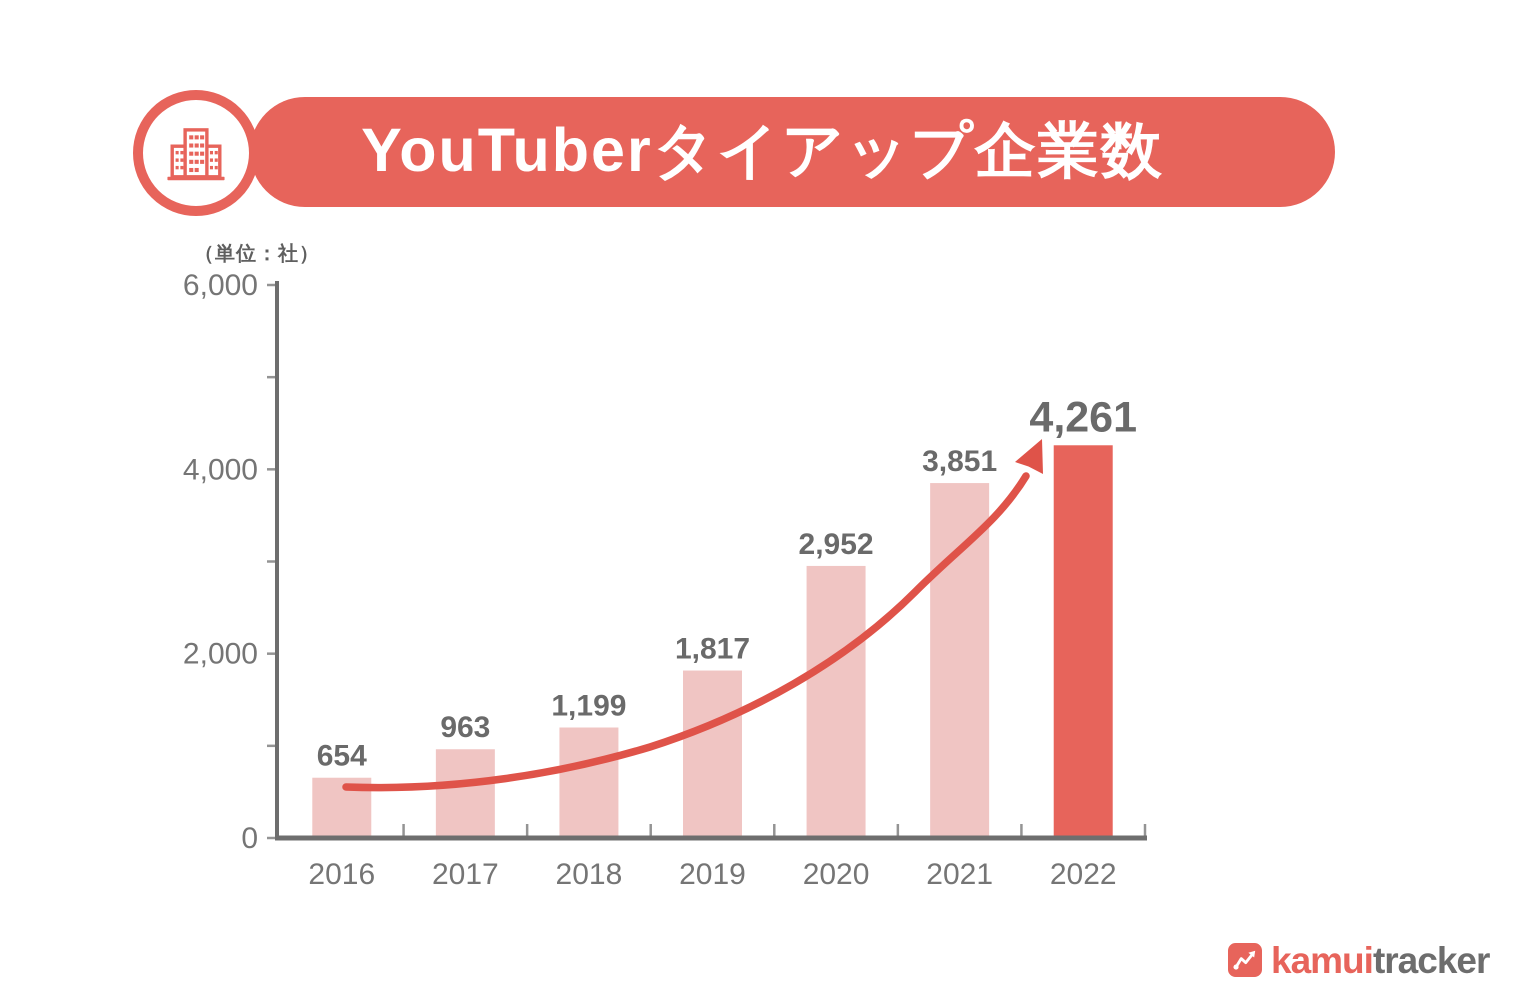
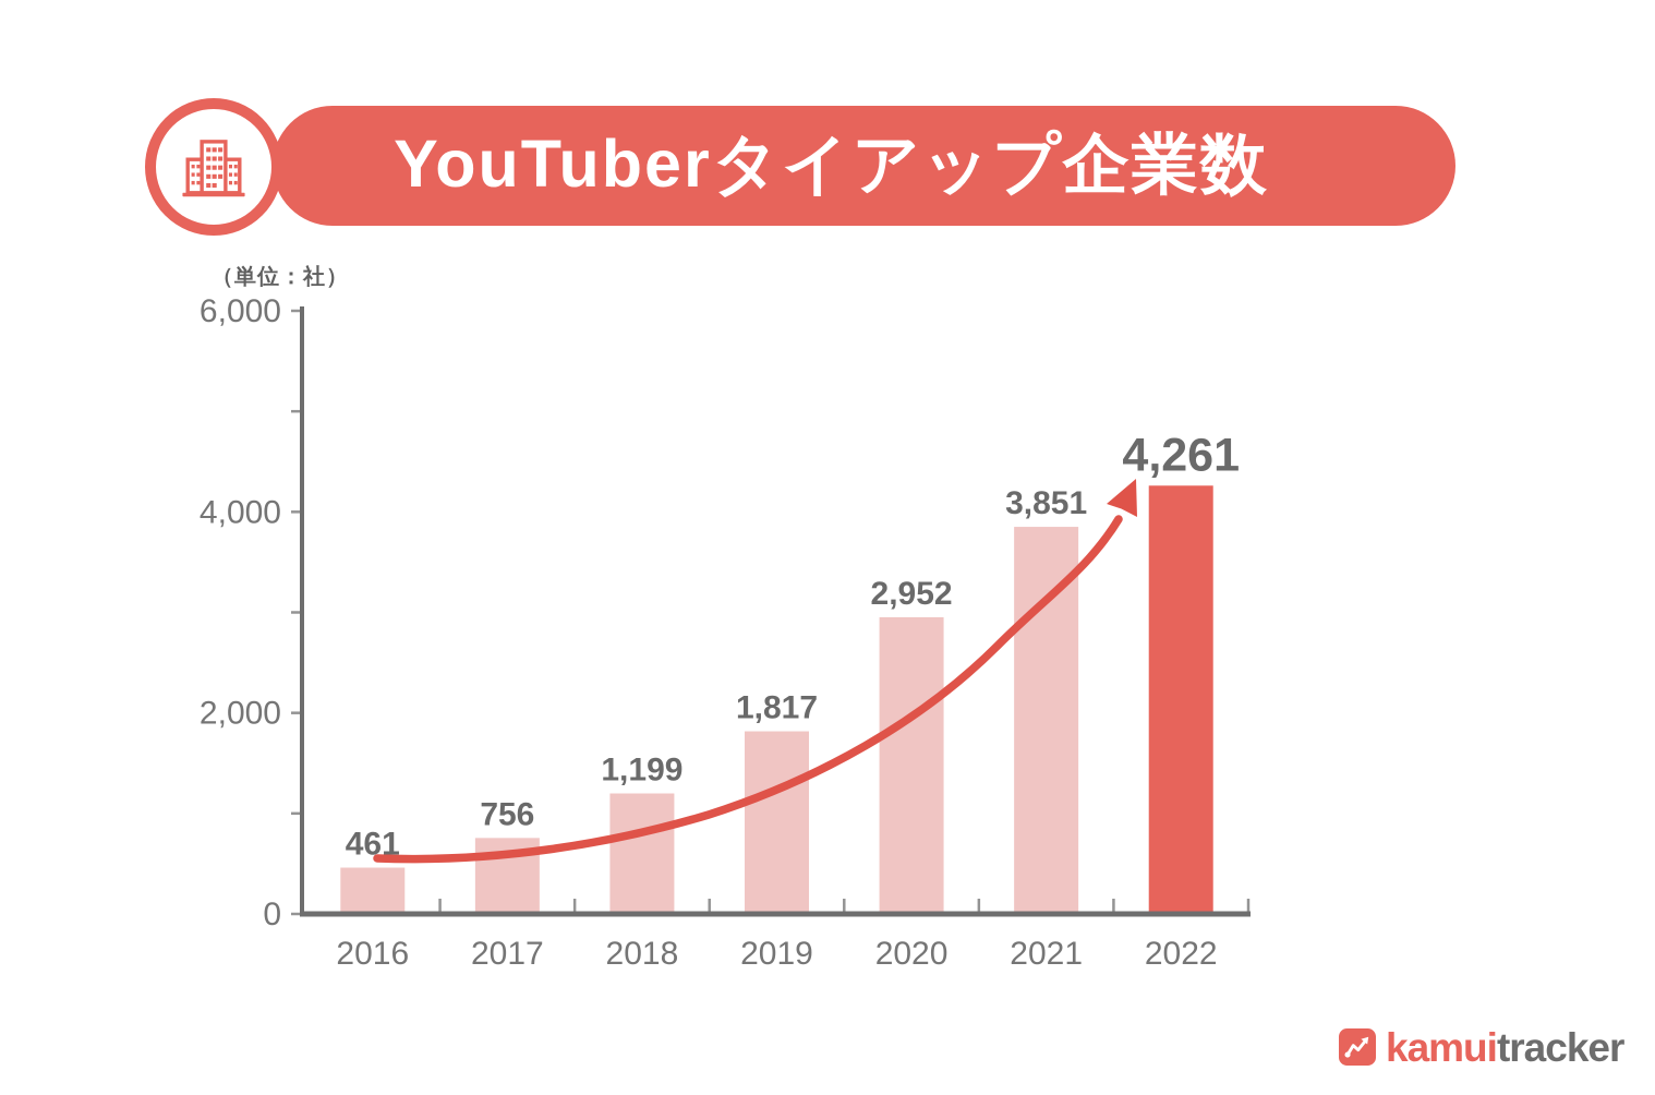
2016: 654 -> 461
2017: 963 -> 756
